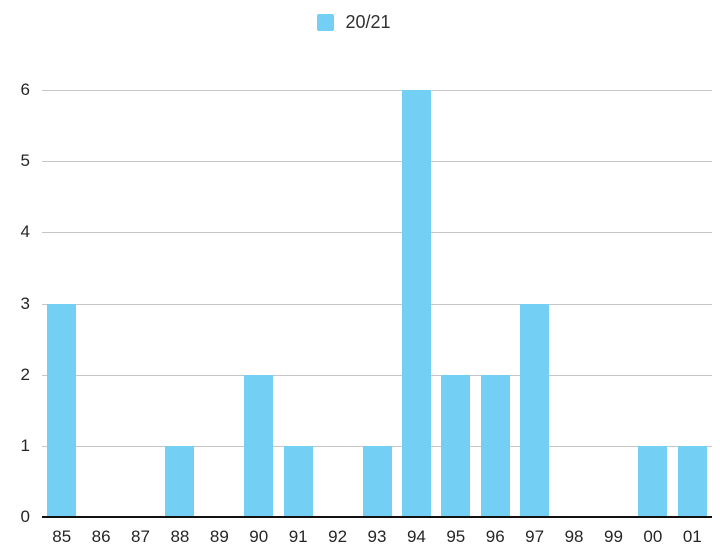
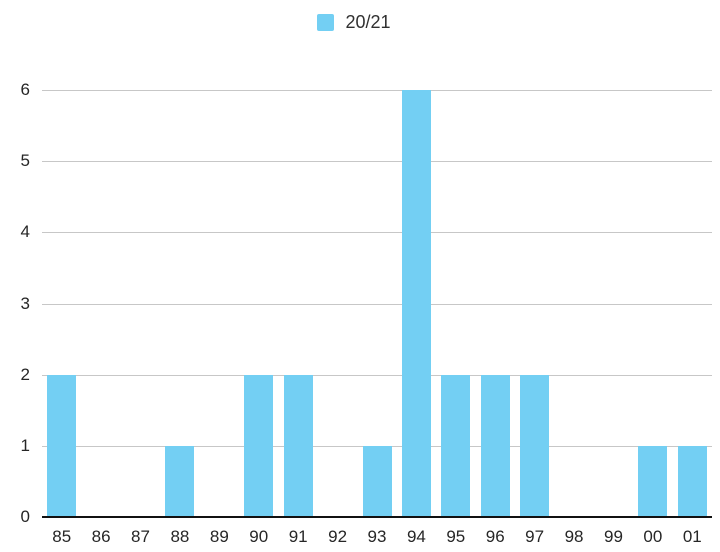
85: 3 -> 2
91: 1 -> 2
97: 3 -> 2
